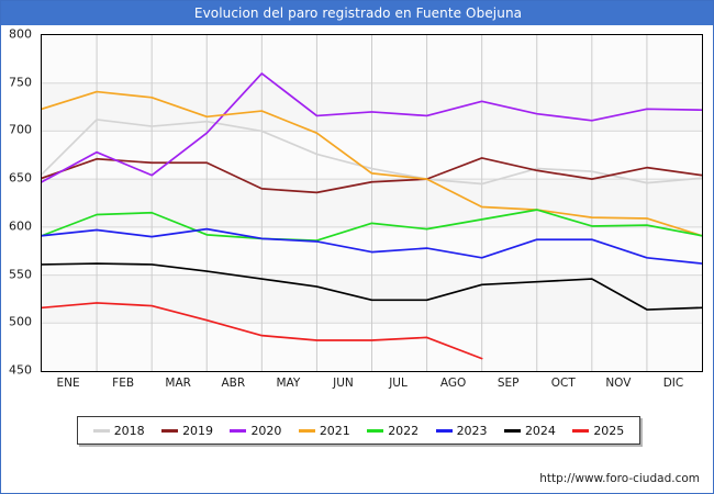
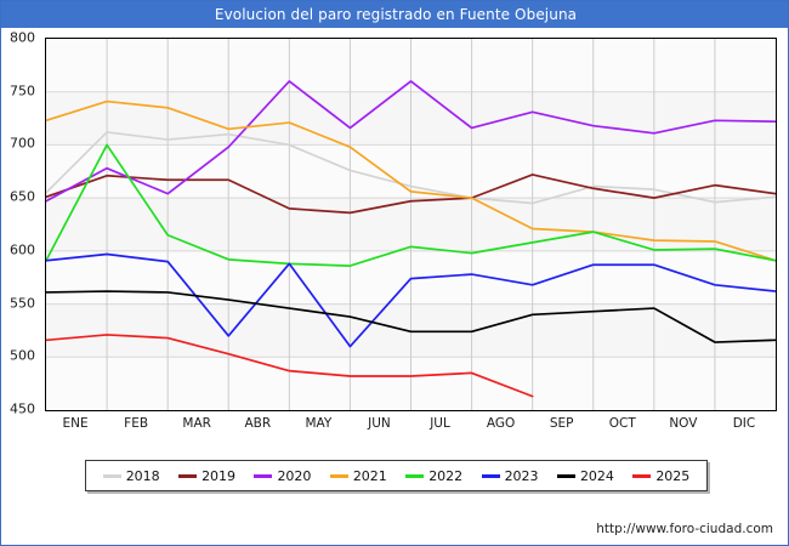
2022/ENE: 610 -> 700
2023/MAR: 600 -> 520
2023/MAY: 580 -> 510
2020/JUN: 720 -> 760
